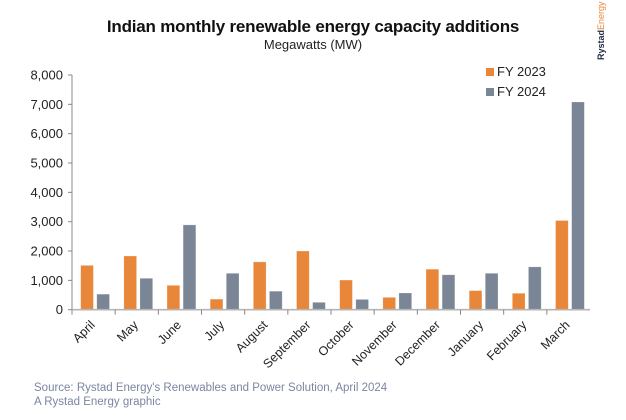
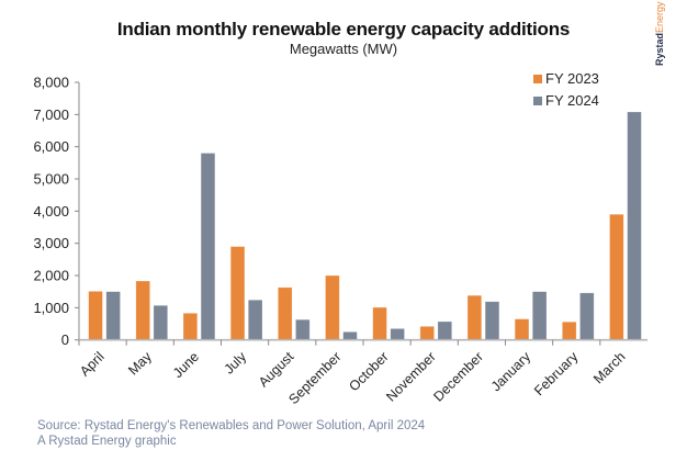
FY 2024/April: 500 -> 1500
FY 2024/June: 2900 -> 5800
FY 2023/July: 400 -> 2900
FY 2024/January: 1200 -> 1500
FY 2023/March: 3000 -> 3900
